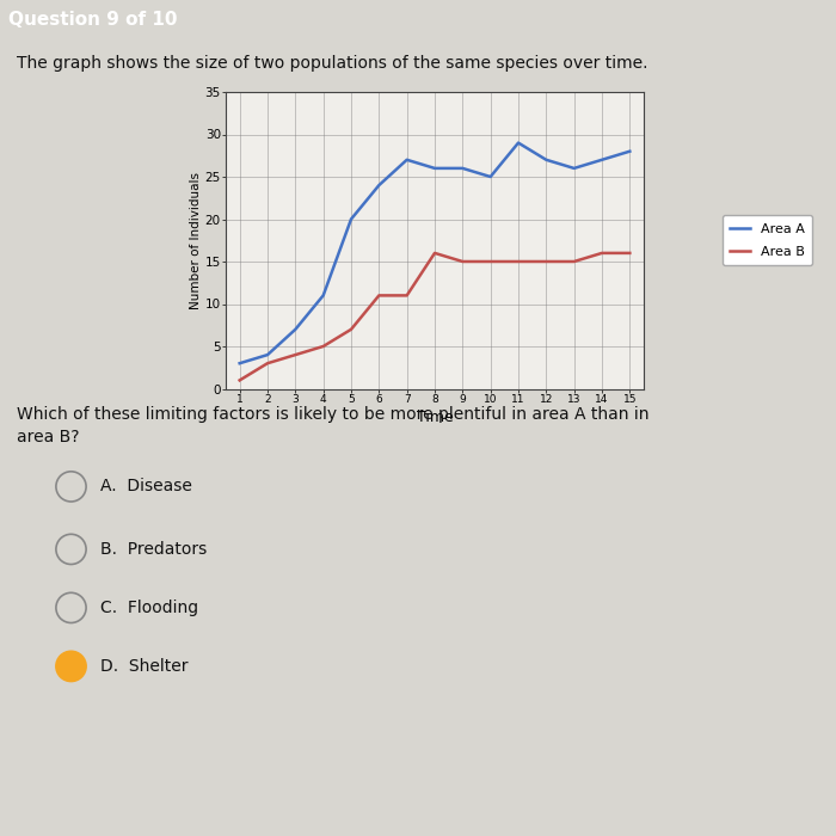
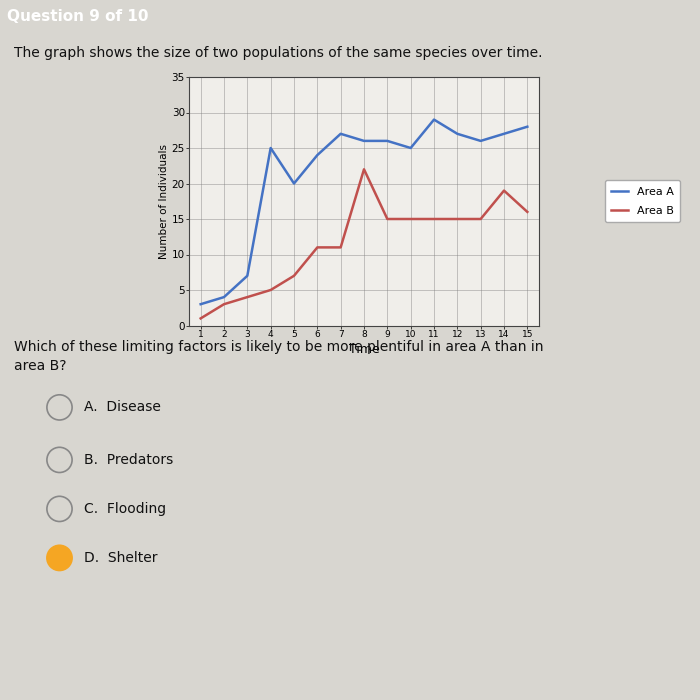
Area A/4: 11 -> 25
Area B/8: 16 -> 22
Area B/14: 16 -> 19
